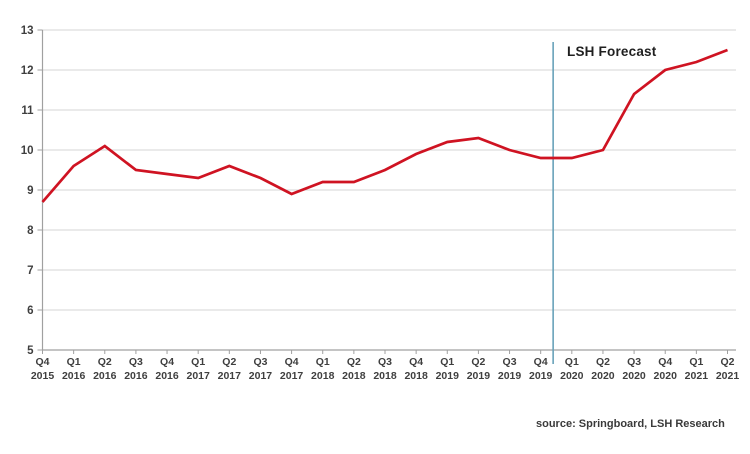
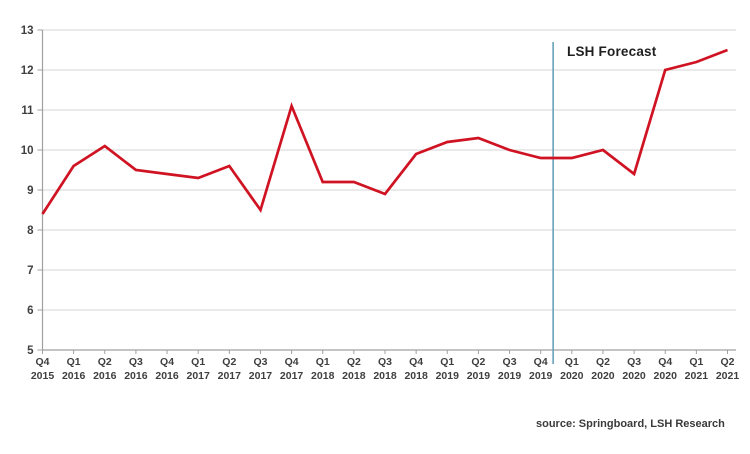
Q4 2015: 8.7 -> 8.4
Q3 2017: 9.3 -> 8.5
Q4 2017: 8.9 -> 11.1
Q3 2018: 9.5 -> 8.9
Q3 2020: 11.4 -> 9.4
